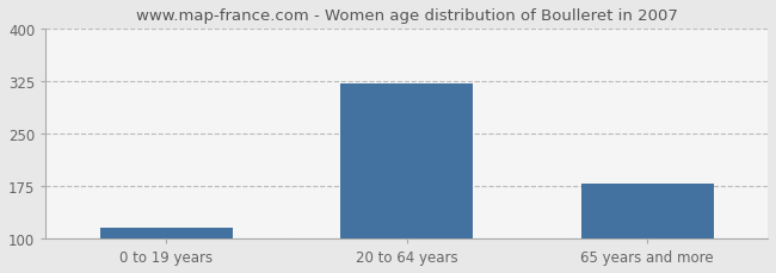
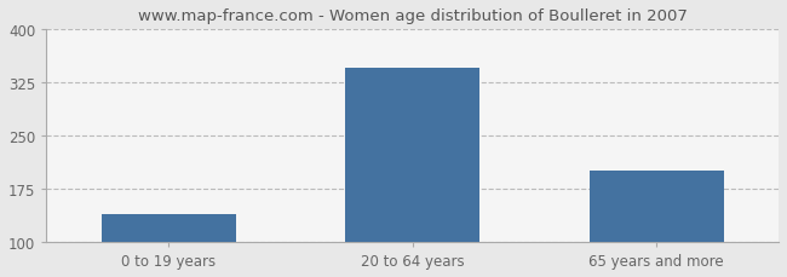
0 to 19 years: 116 -> 140
20 to 64 years: 322 -> 345
65 years and more: 178 -> 200
